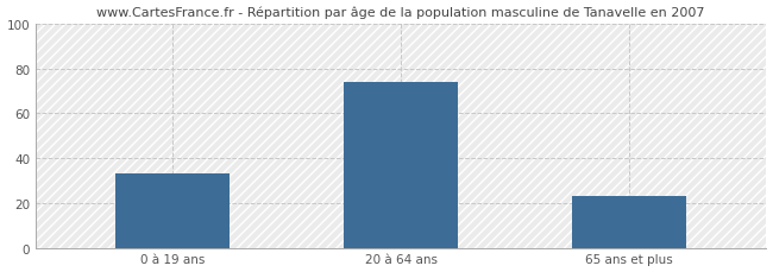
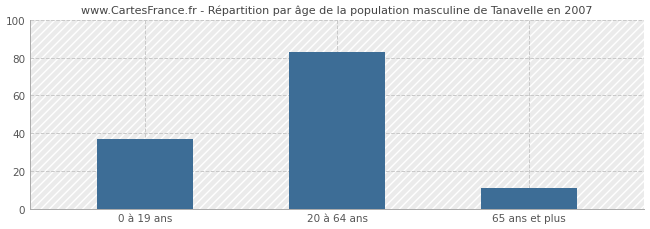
0 à 19 ans: 33 -> 37
20 à 64 ans: 74 -> 83
65 ans et plus: 23 -> 11
